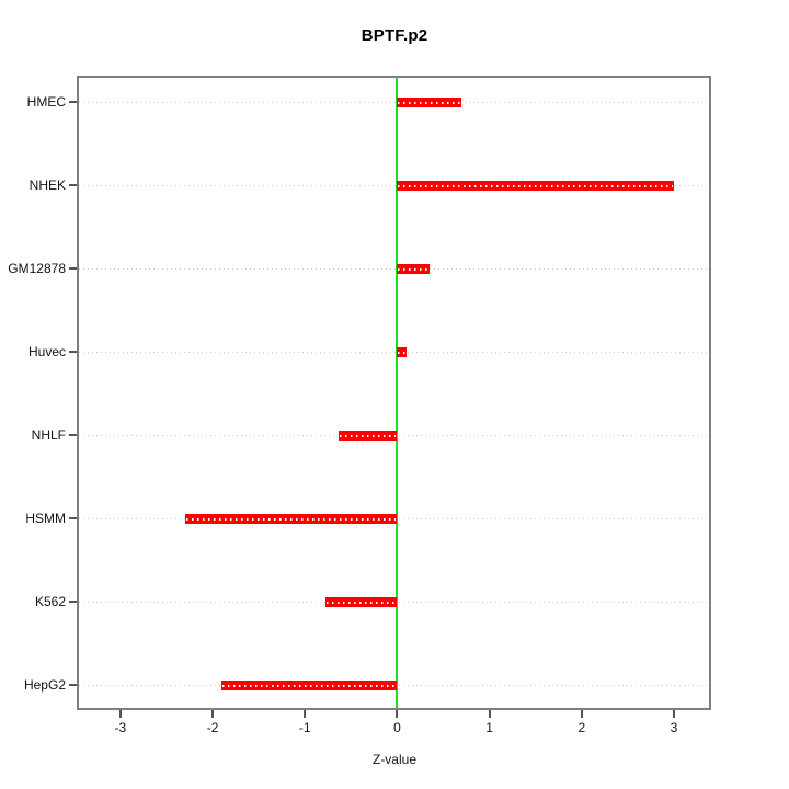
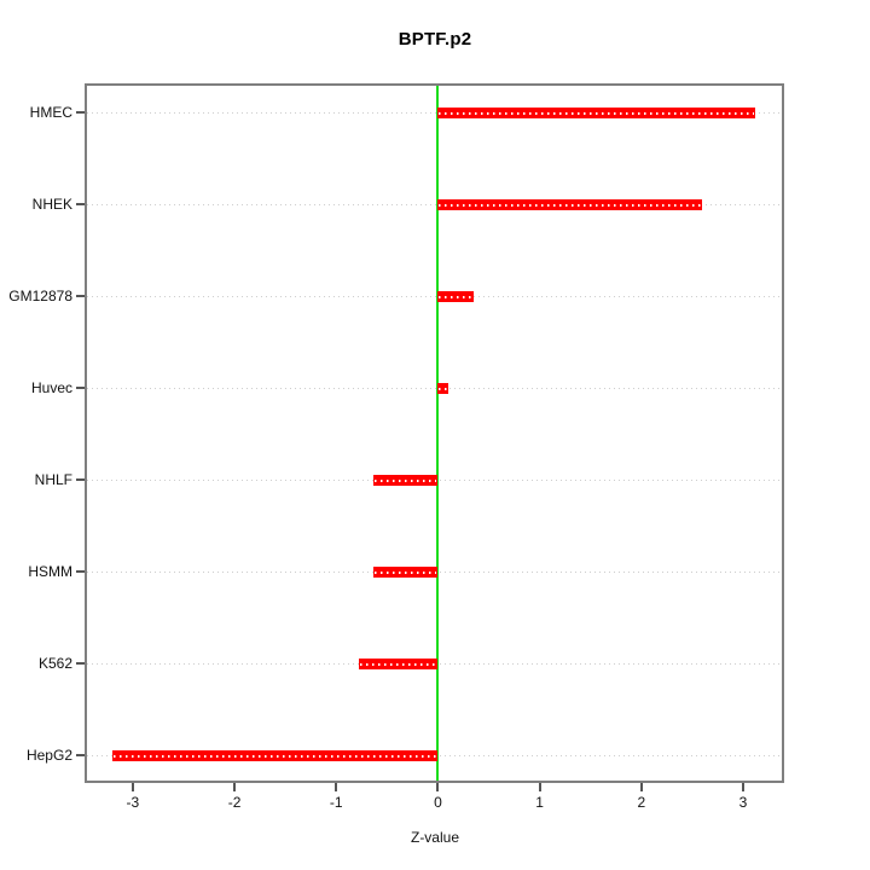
HMEC: 0.7 -> 3.1
NHEK: 3.0 -> 2.6
HSMM: -2.3 -> -0.6
HepG2: -1.9 -> -3.2
